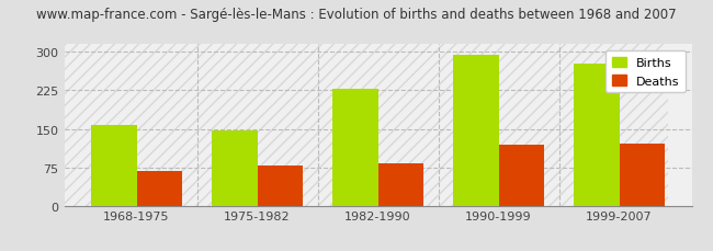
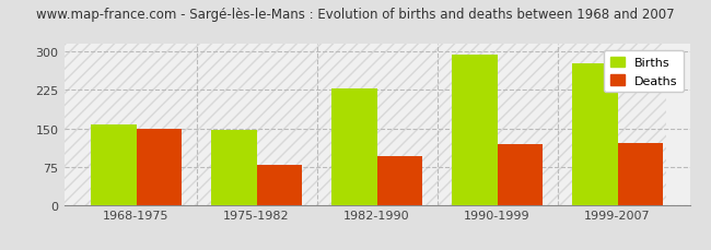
Deaths/1968-1975: 68 -> 150
Deaths/1982-1990: 82 -> 95
